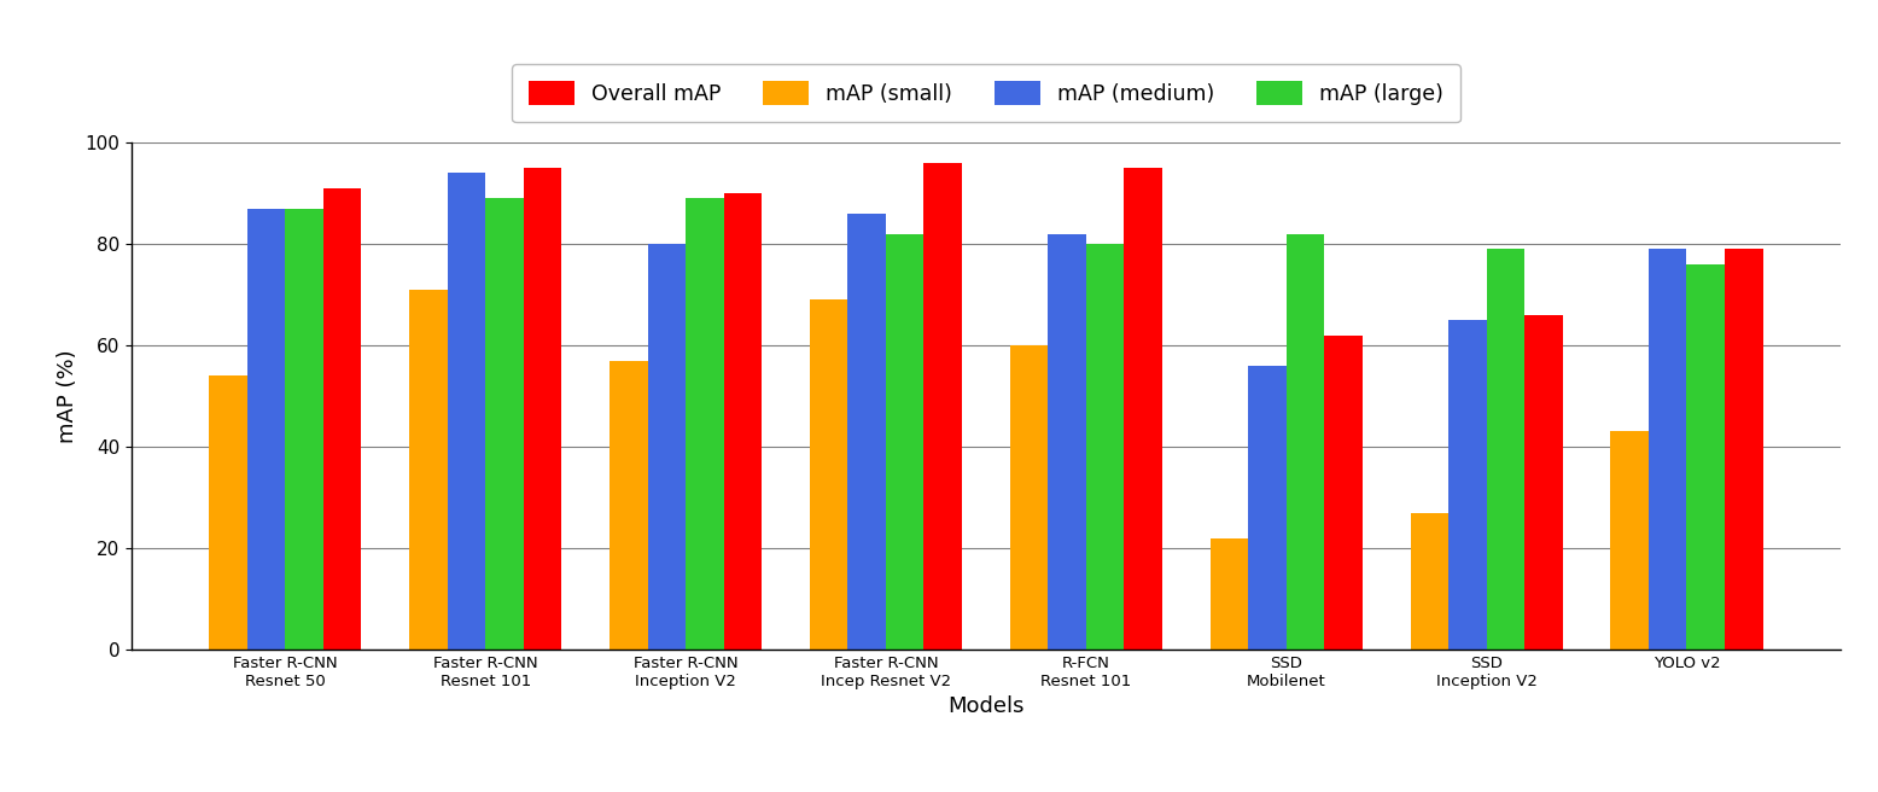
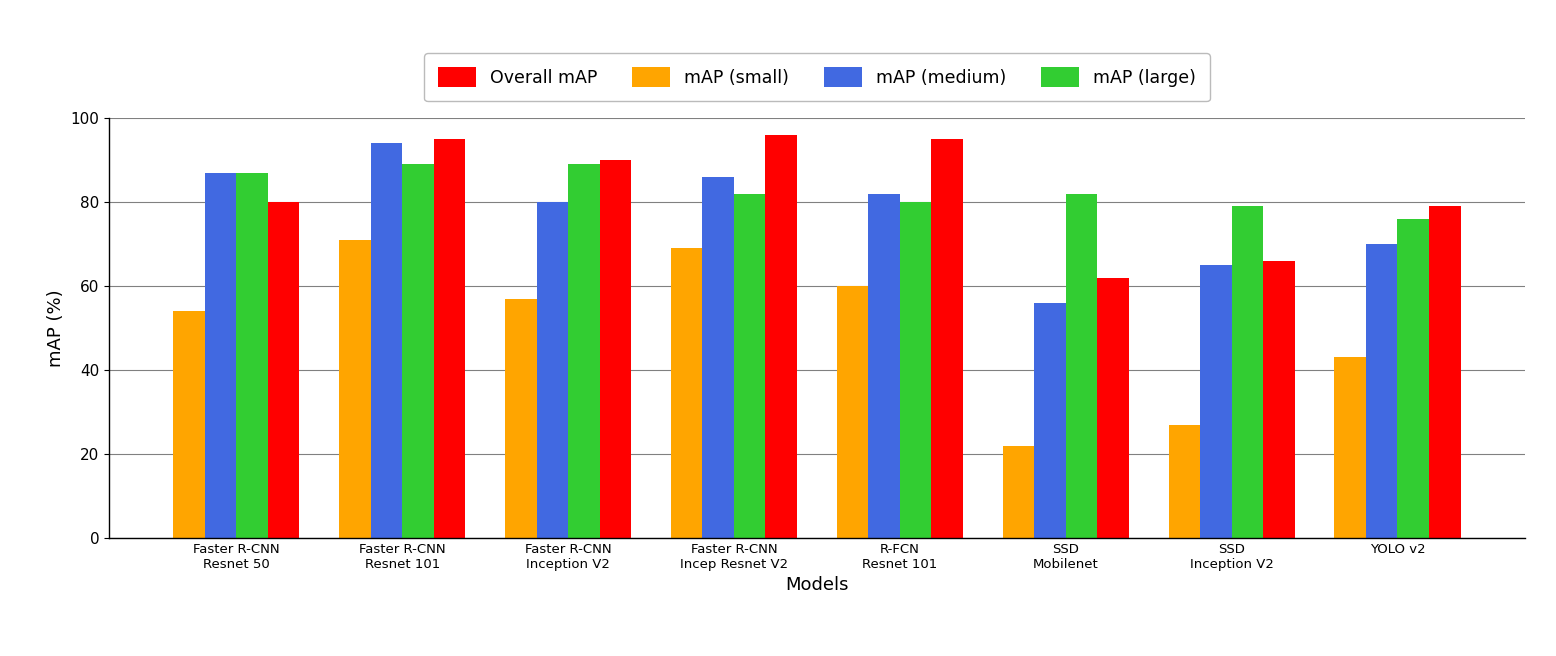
Overall mAP/Faster R-CNN Resnet 50: 91 -> 80
mAP (medium)/YOLO v2: 79 -> 70
